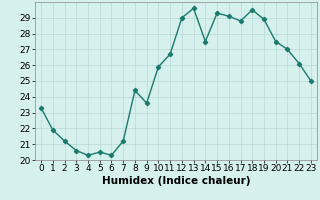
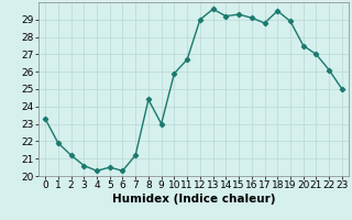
9: 23.6 -> 23.0
14: 27.5 -> 29.2
